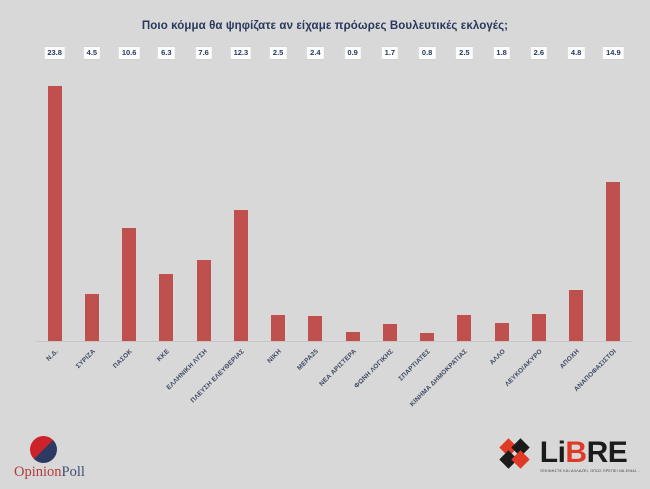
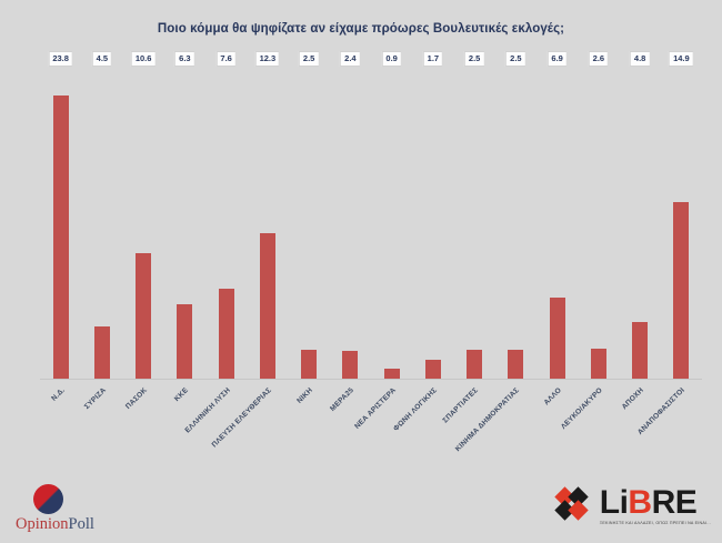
ΣΠΑΡΤΙΑΤΕΣ: 0.8 -> 2.5
ΑΛΛΟ: 1.8 -> 6.9
